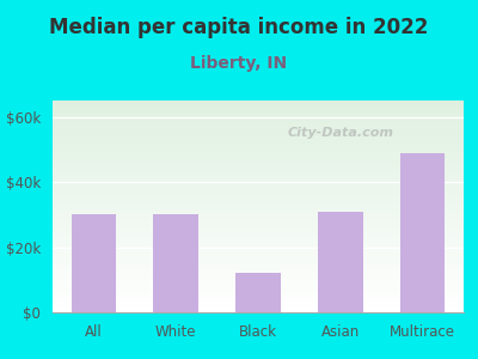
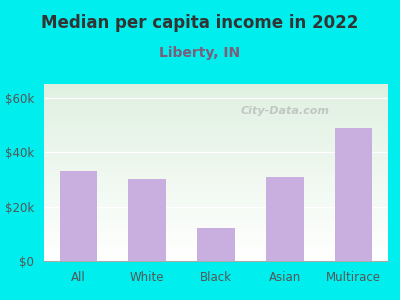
All: $30k -> $33k
